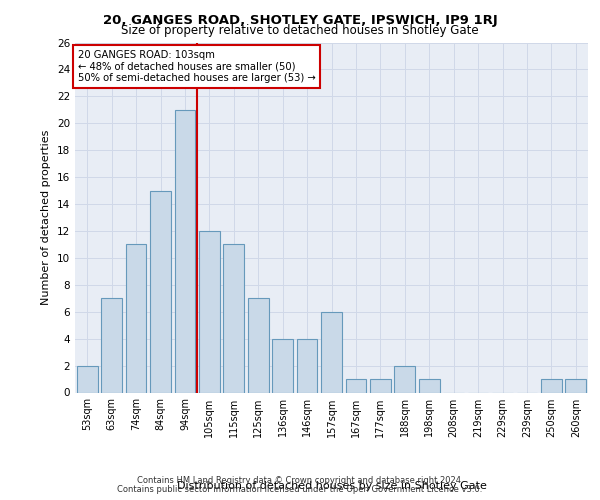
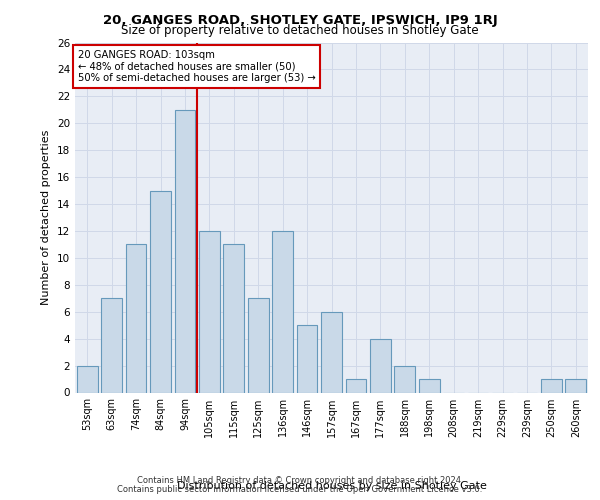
136sqm: 4 -> 12
146sqm: 4 -> 5
177sqm: 1 -> 4
